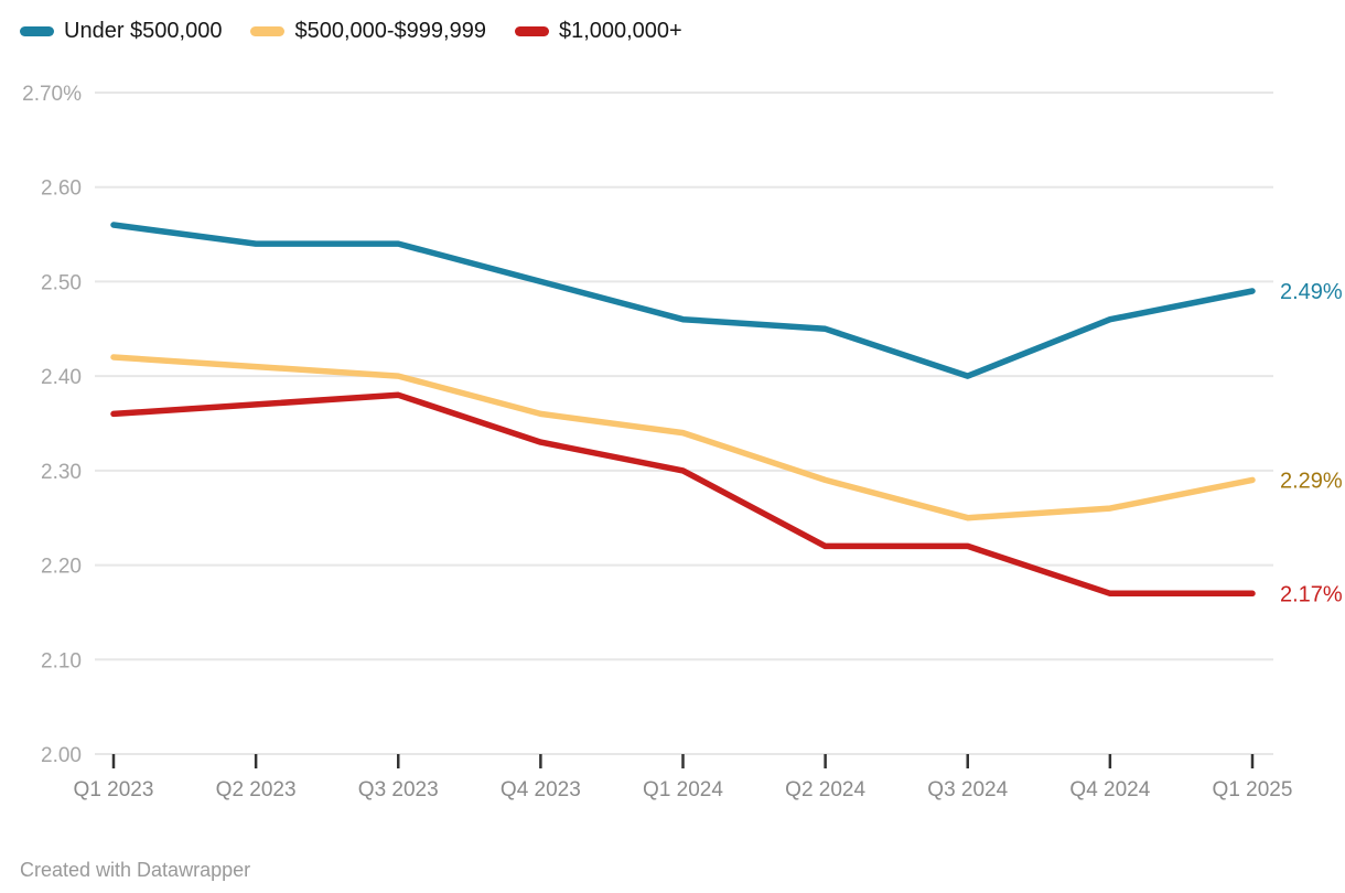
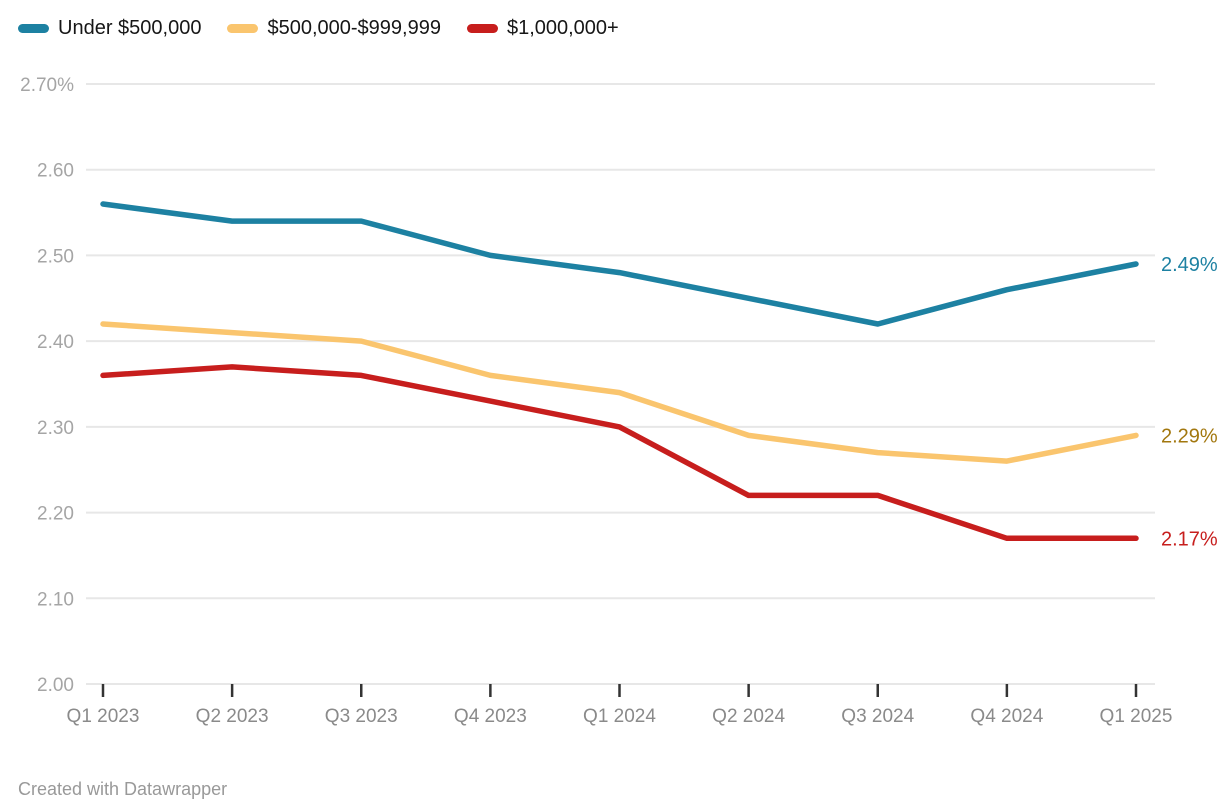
$1,000,000+/Q3 2023: 2.38% -> 2.36%
Under $500,000/Q1 2024: 2.46% -> 2.48%
Under $500,000/Q3 2024: 2.40% -> 2.42%
$500,000-$999,999/Q3 2024: 2.25% -> 2.27%
